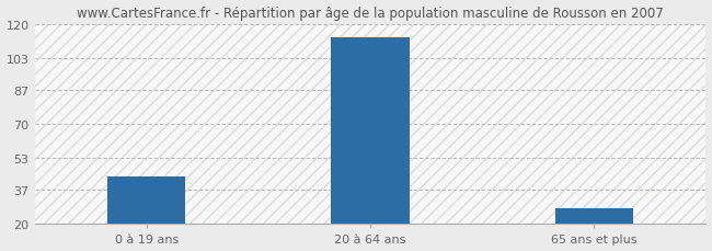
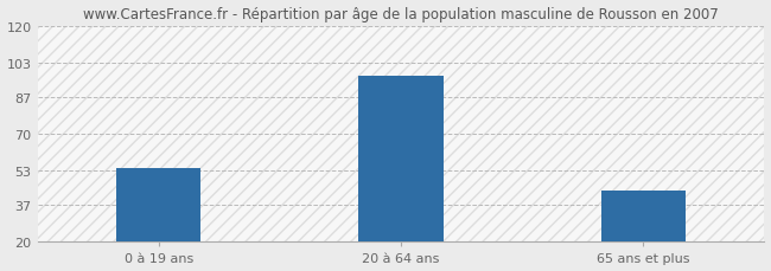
0 à 19 ans: 44 -> 54
20 à 64 ans: 113 -> 97
65 ans et plus: 28 -> 44
